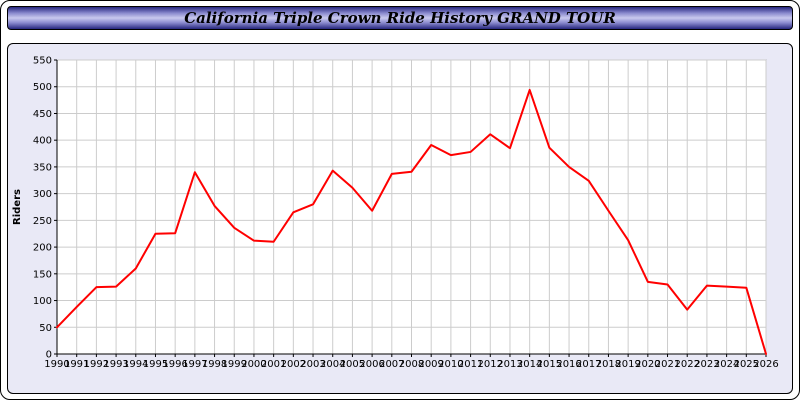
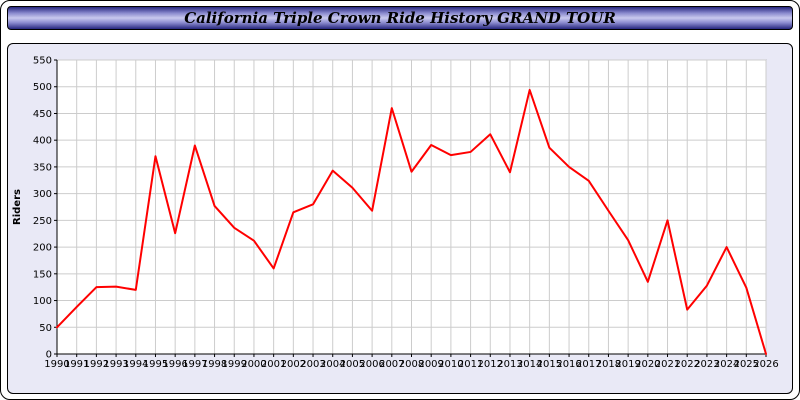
1994: 160 -> 120
1995: 220 -> 370
1997: 340 -> 390
2001: 210 -> 160
2007: 340 -> 460
2013: 380 -> 340
2021: 130 -> 250
2024: 130 -> 200
